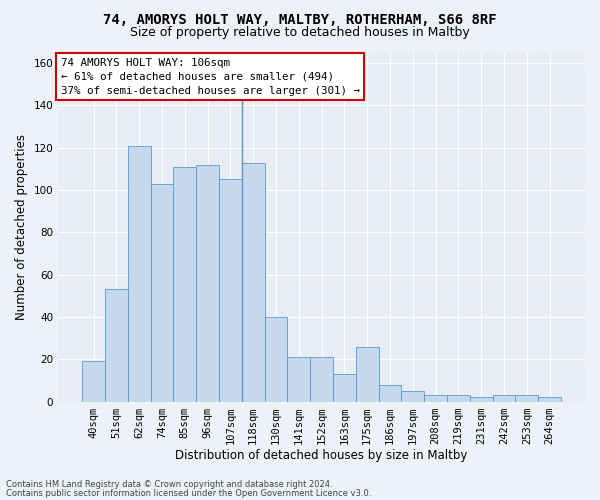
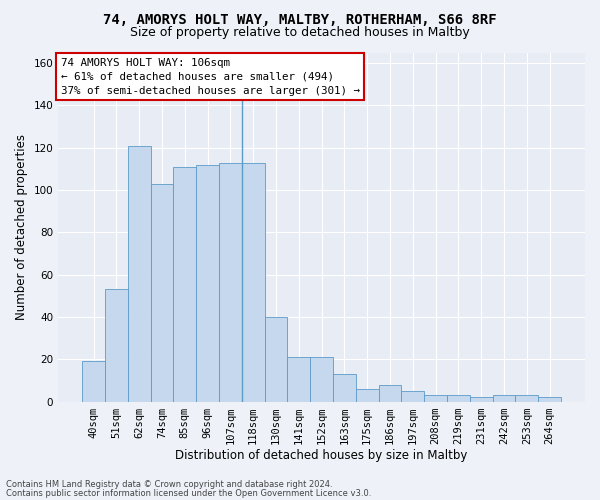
107sqm: 105 -> 113
175sqm: 26 -> 6
